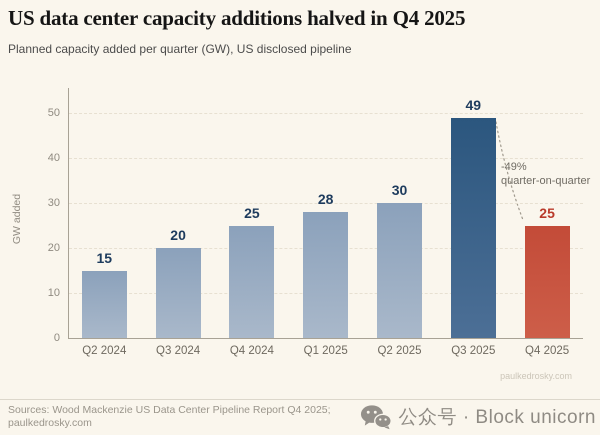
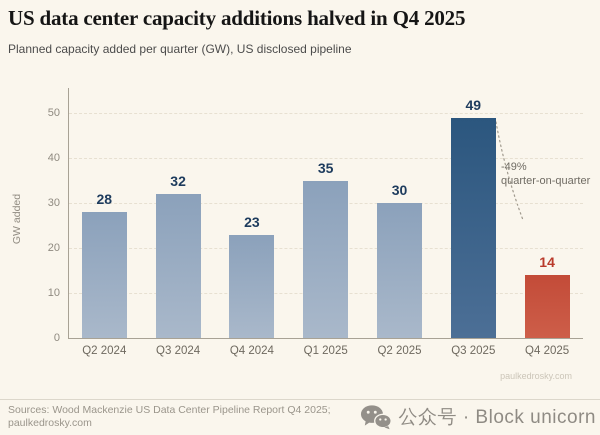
Q2 2024: 15 -> 28
Q3 2024: 20 -> 32
Q4 2024: 25 -> 23
Q1 2025: 28 -> 35
Q4 2025: 25 -> 14
